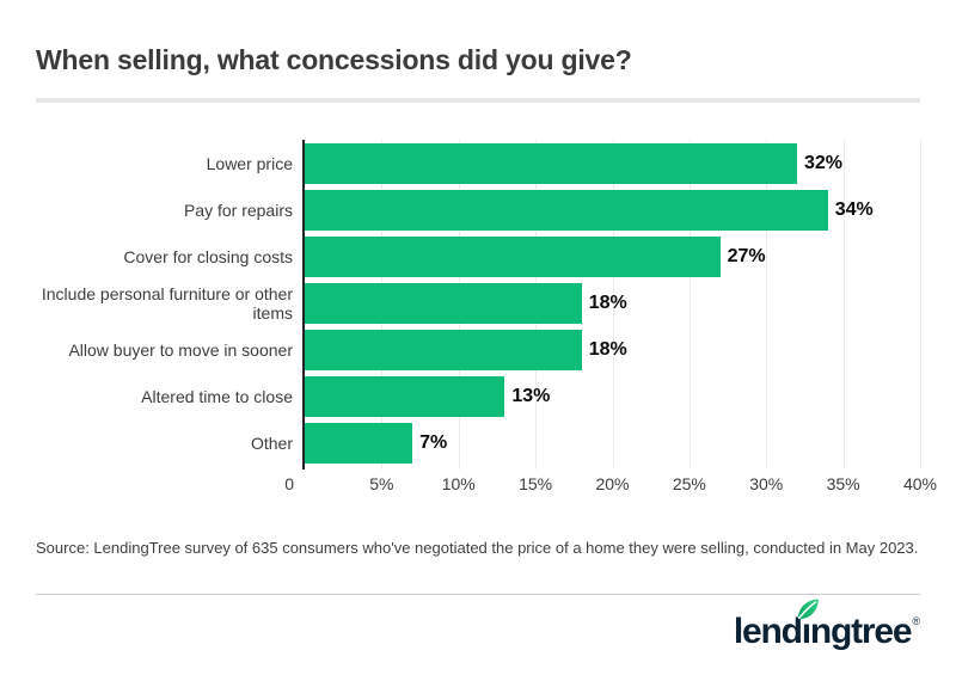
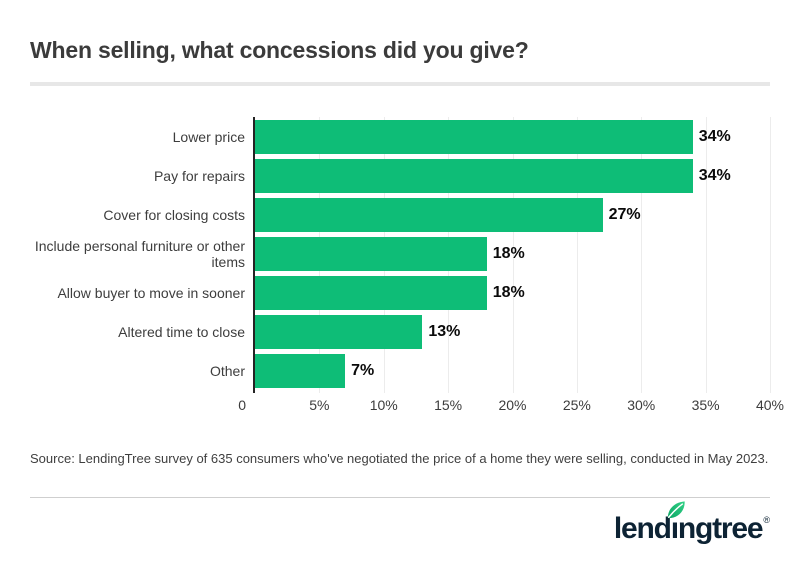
Lower price: 32% -> 34%
